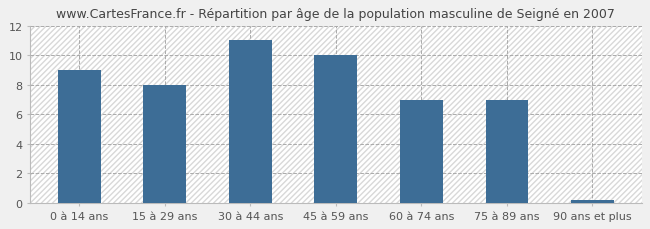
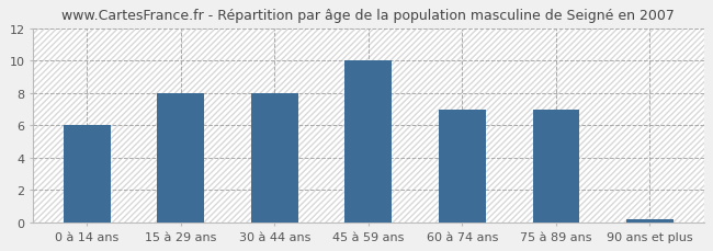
0 à 14 ans: 9.0 -> 6.0
30 à 44 ans: 11.0 -> 8.0
